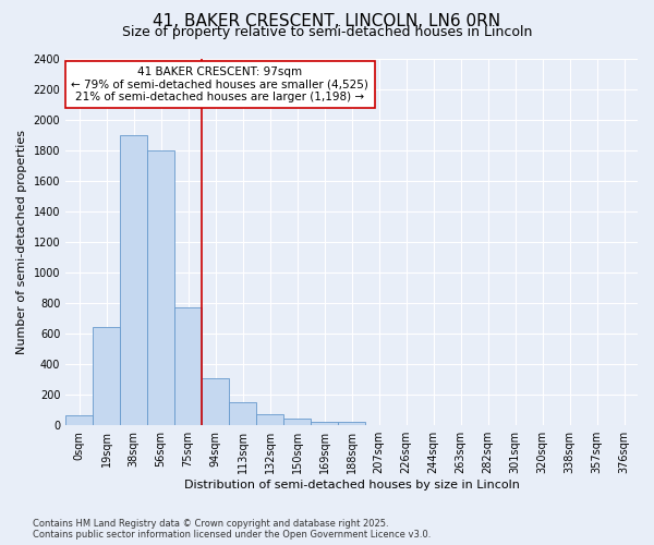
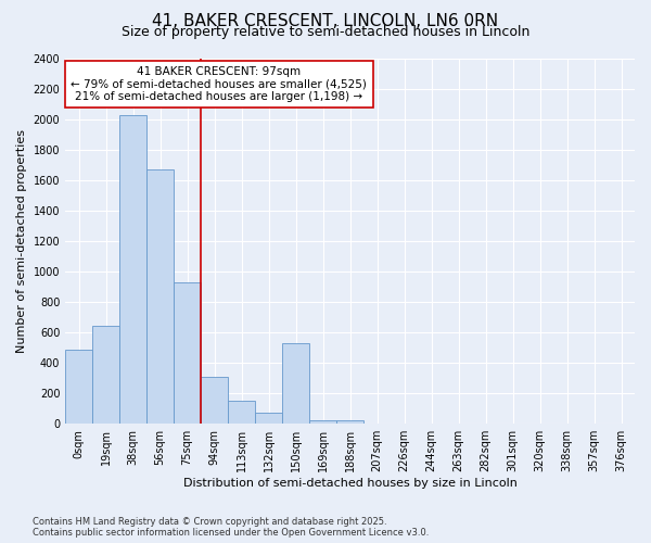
0sqm: 60 -> 490
38sqm: 1900 -> 2030
56sqm: 1800 -> 1670
75sqm: 780 -> 930
150sqm: 40 -> 530
